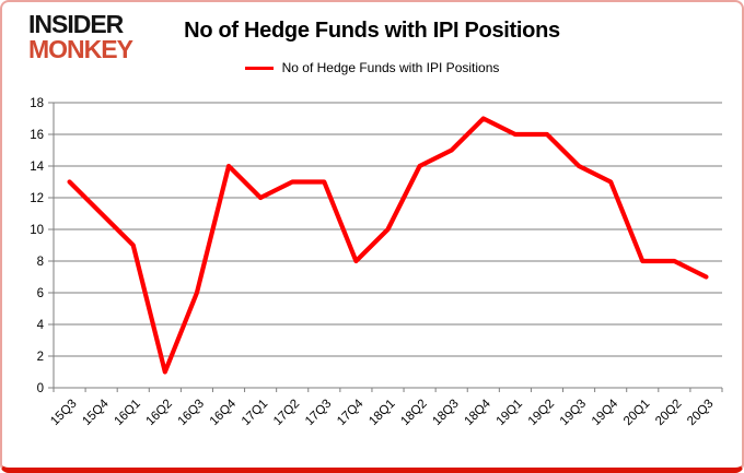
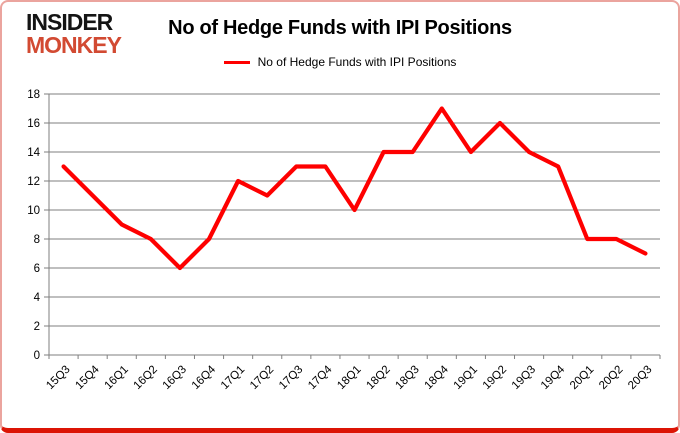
16Q2: 1 -> 8
16Q4: 14 -> 8
17Q2: 13 -> 11
17Q4: 8 -> 13
18Q3: 15 -> 14
19Q1: 16 -> 14
